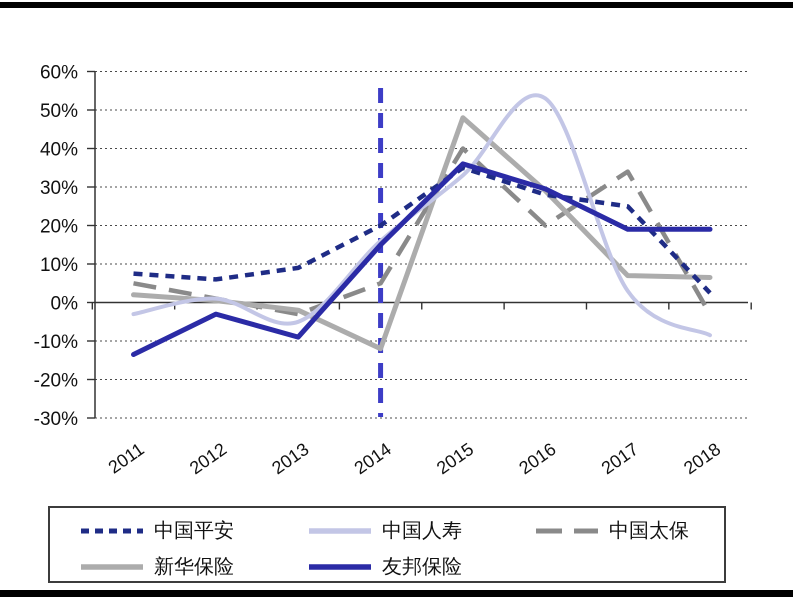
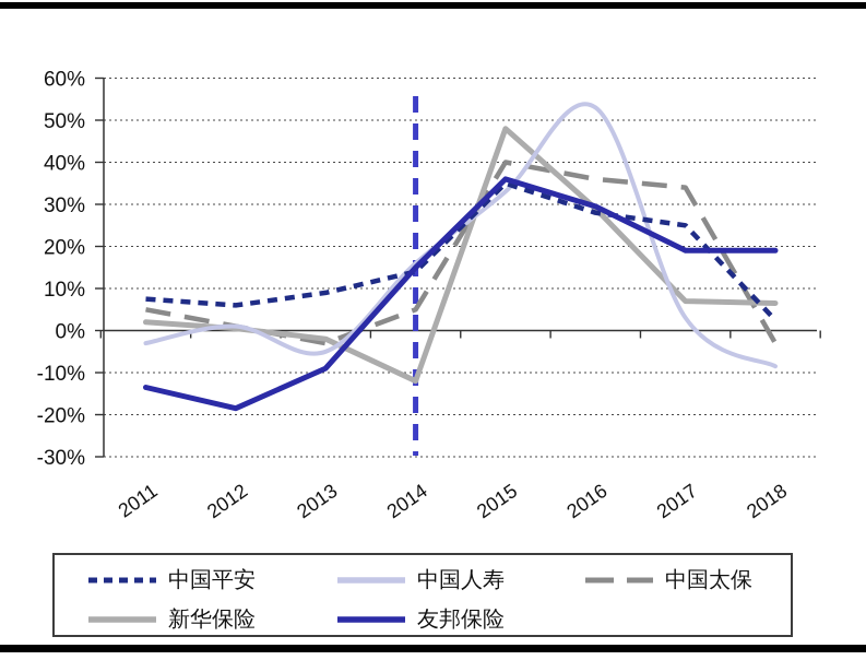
友邦保险/2012: -3% -> -18%
中国平安/2014: 20% -> 14%
中国太保/2016: 20% -> 36%
